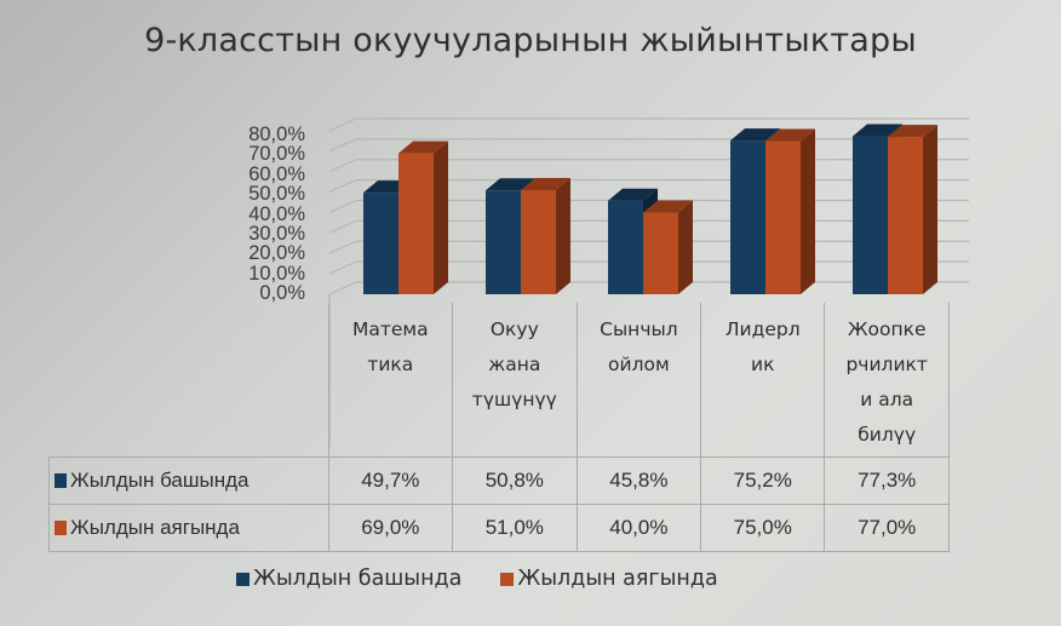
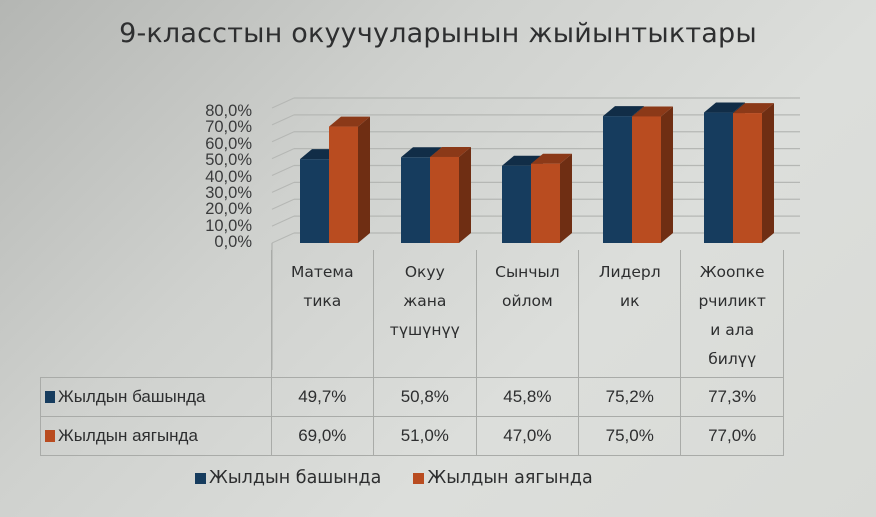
Жылдын аягында/Сынчыл ойлом: 40,0% -> 47,0%
